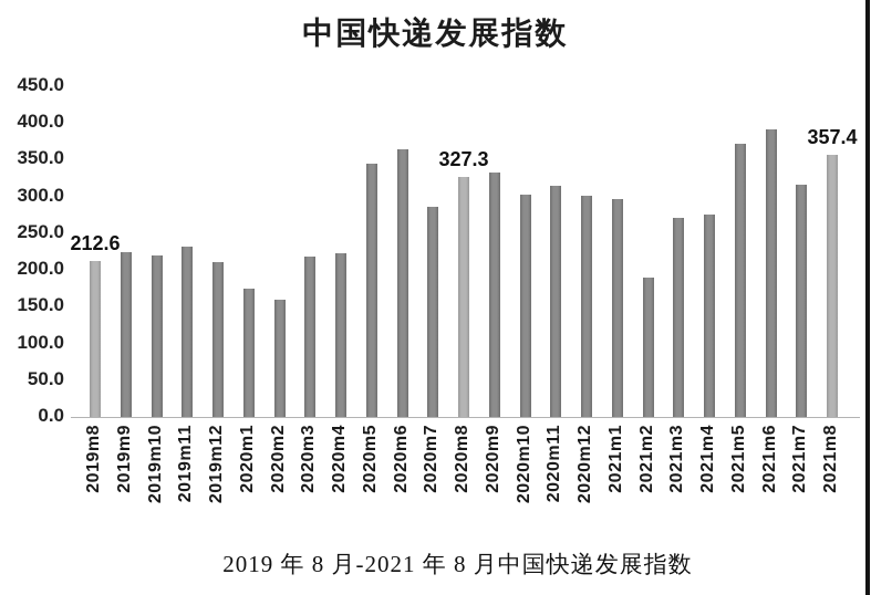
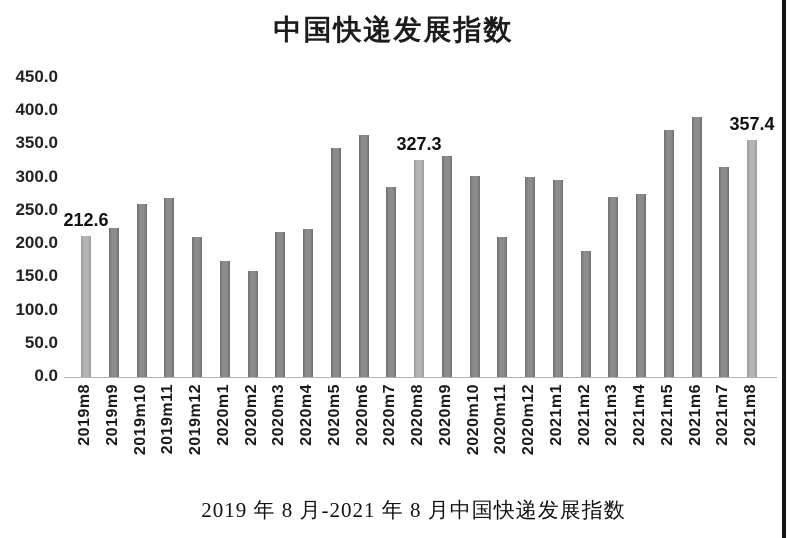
2019m10: 220 -> 260
2019m11: 230 -> 270
2020m11: 310 -> 210
